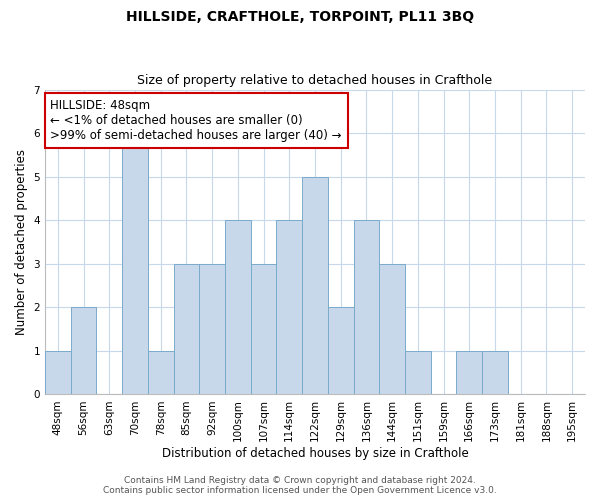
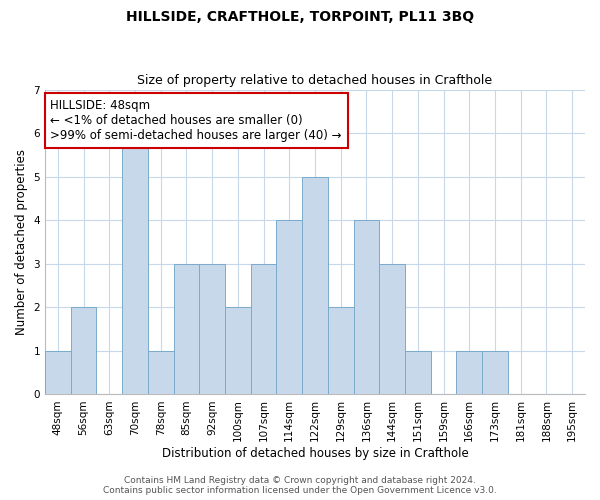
100sqm: 4 -> 2
